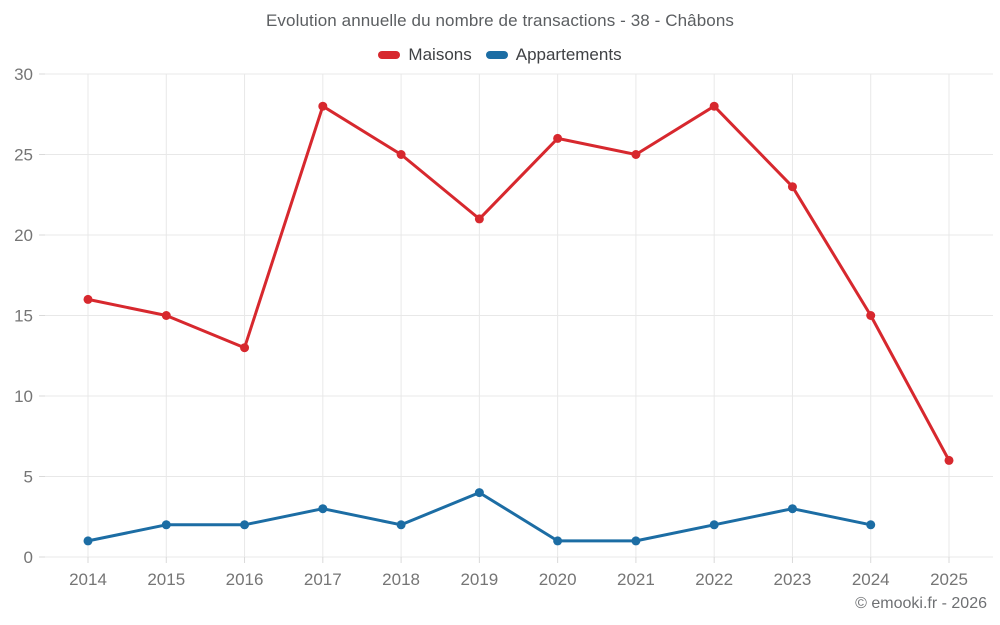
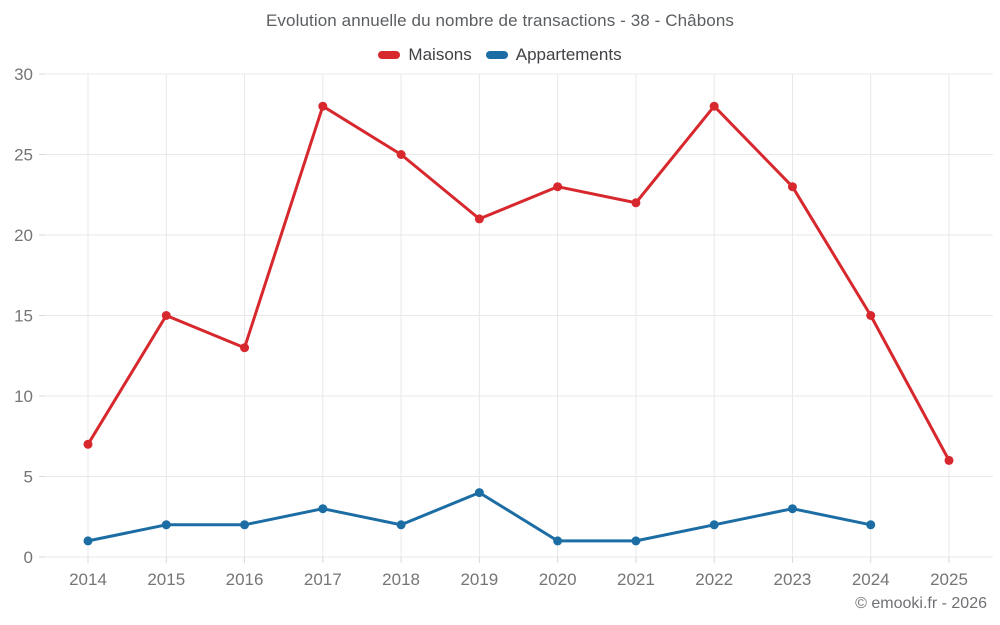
Maisons/2014: 16 -> 7
Maisons/2020: 26 -> 23
Maisons/2021: 25 -> 22
